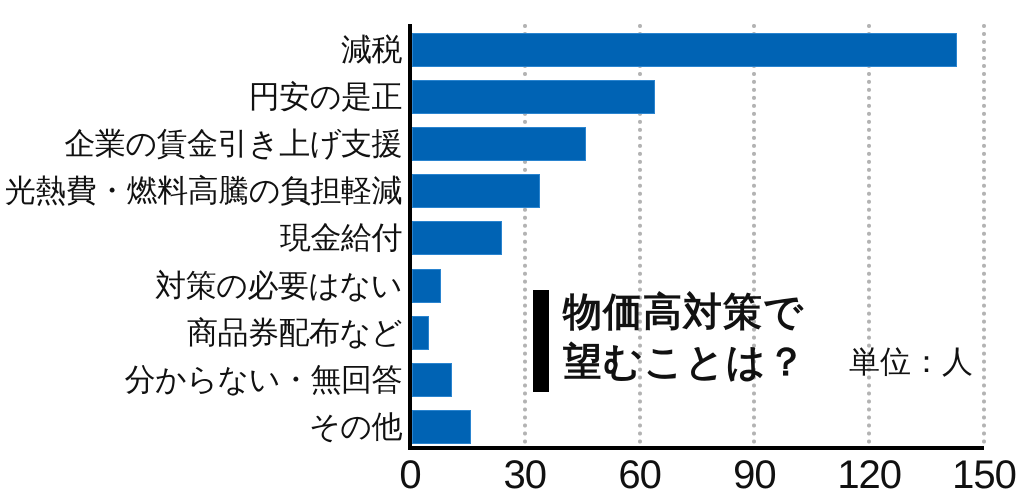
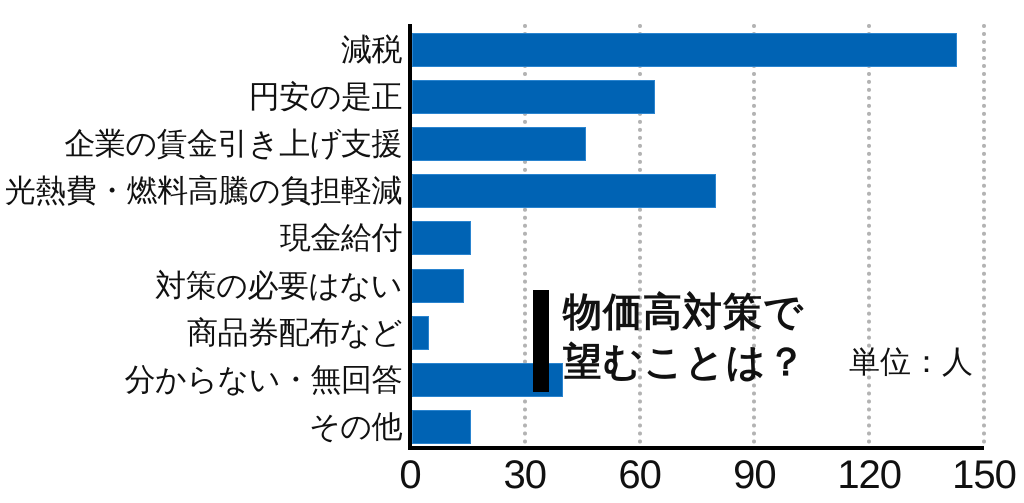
光熱費・燃料高騰の負担軽減: 34 -> 80
現金給付: 24 -> 16
対策の必要はない: 8 -> 14
分からない・無回答: 11 -> 40
